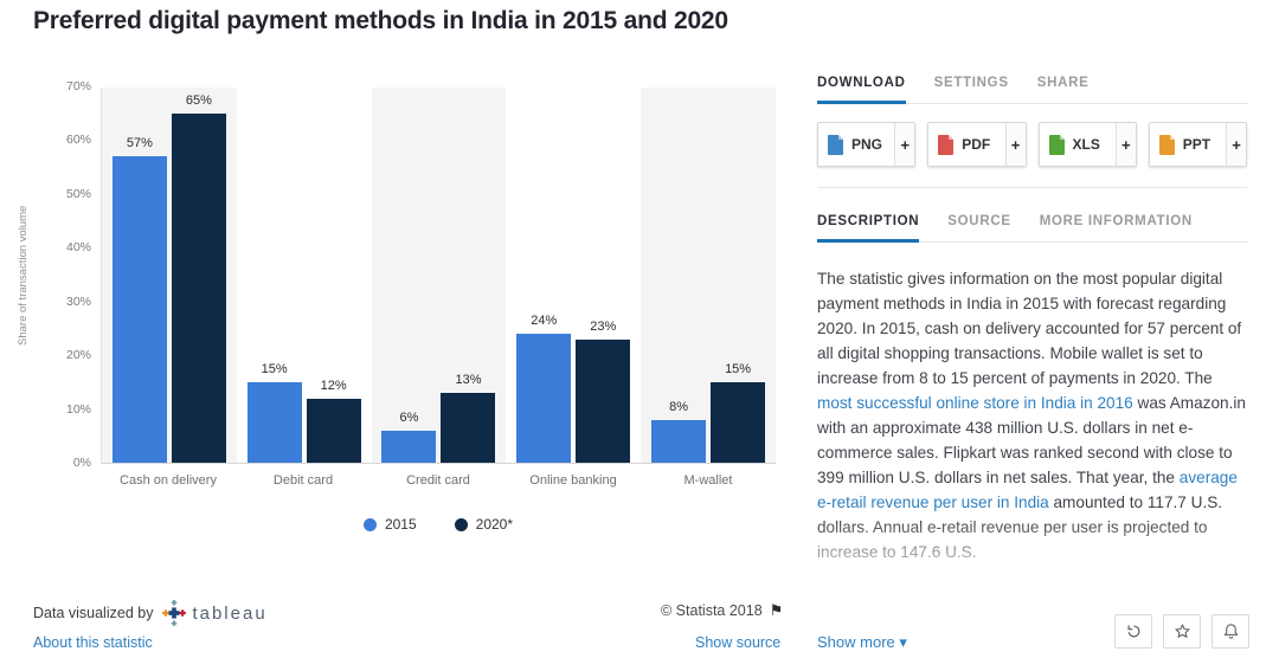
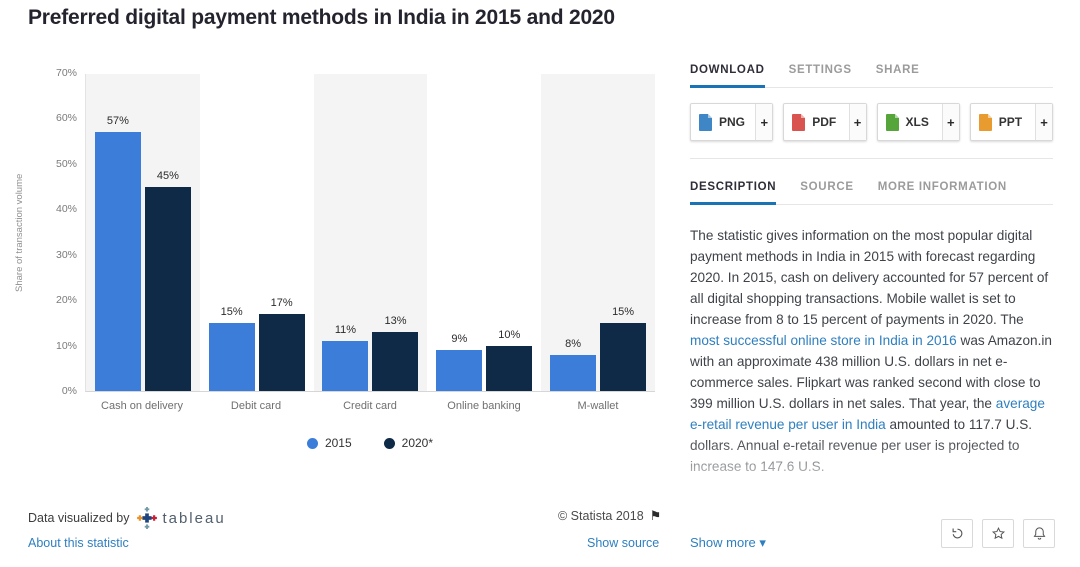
2020*/Cash on delivery: 65% -> 45%
2020*/Debit card: 12% -> 17%
2015/Credit card: 6% -> 11%
2015/Online banking: 24% -> 9%
2020*/Online banking: 23% -> 10%
